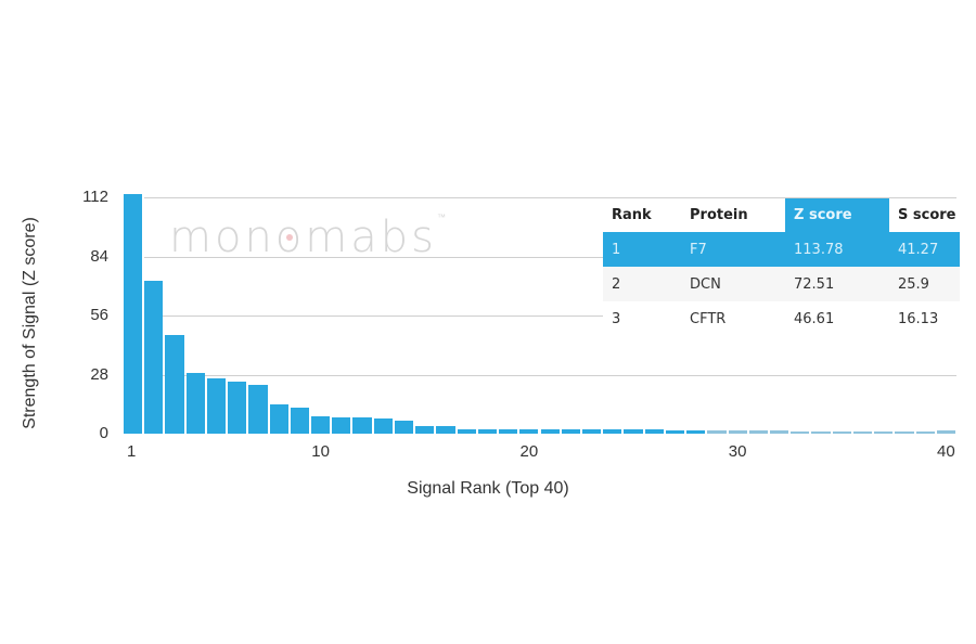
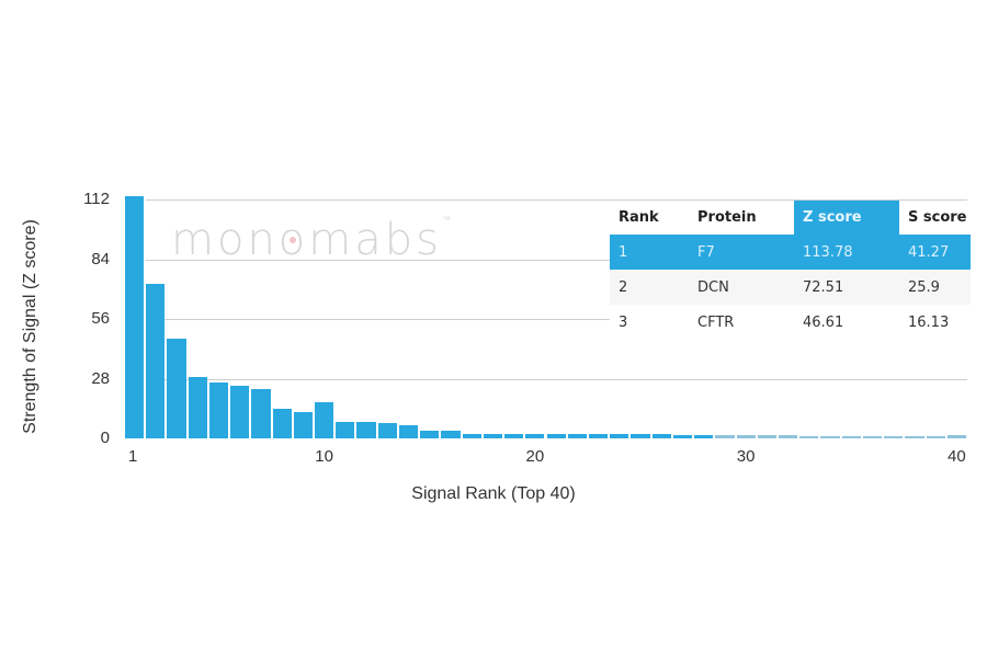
10: 8 -> 17
